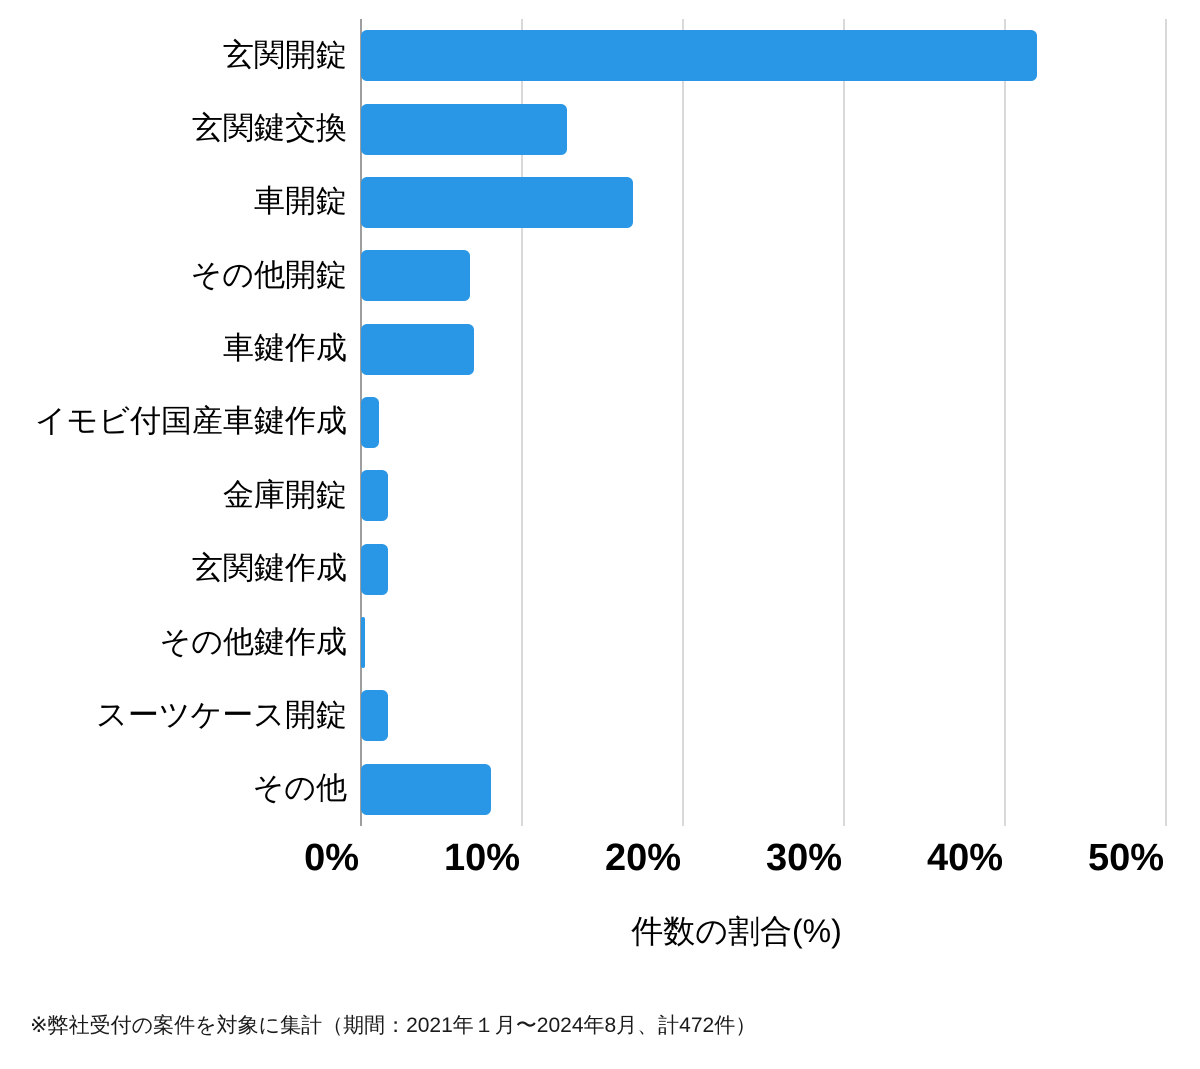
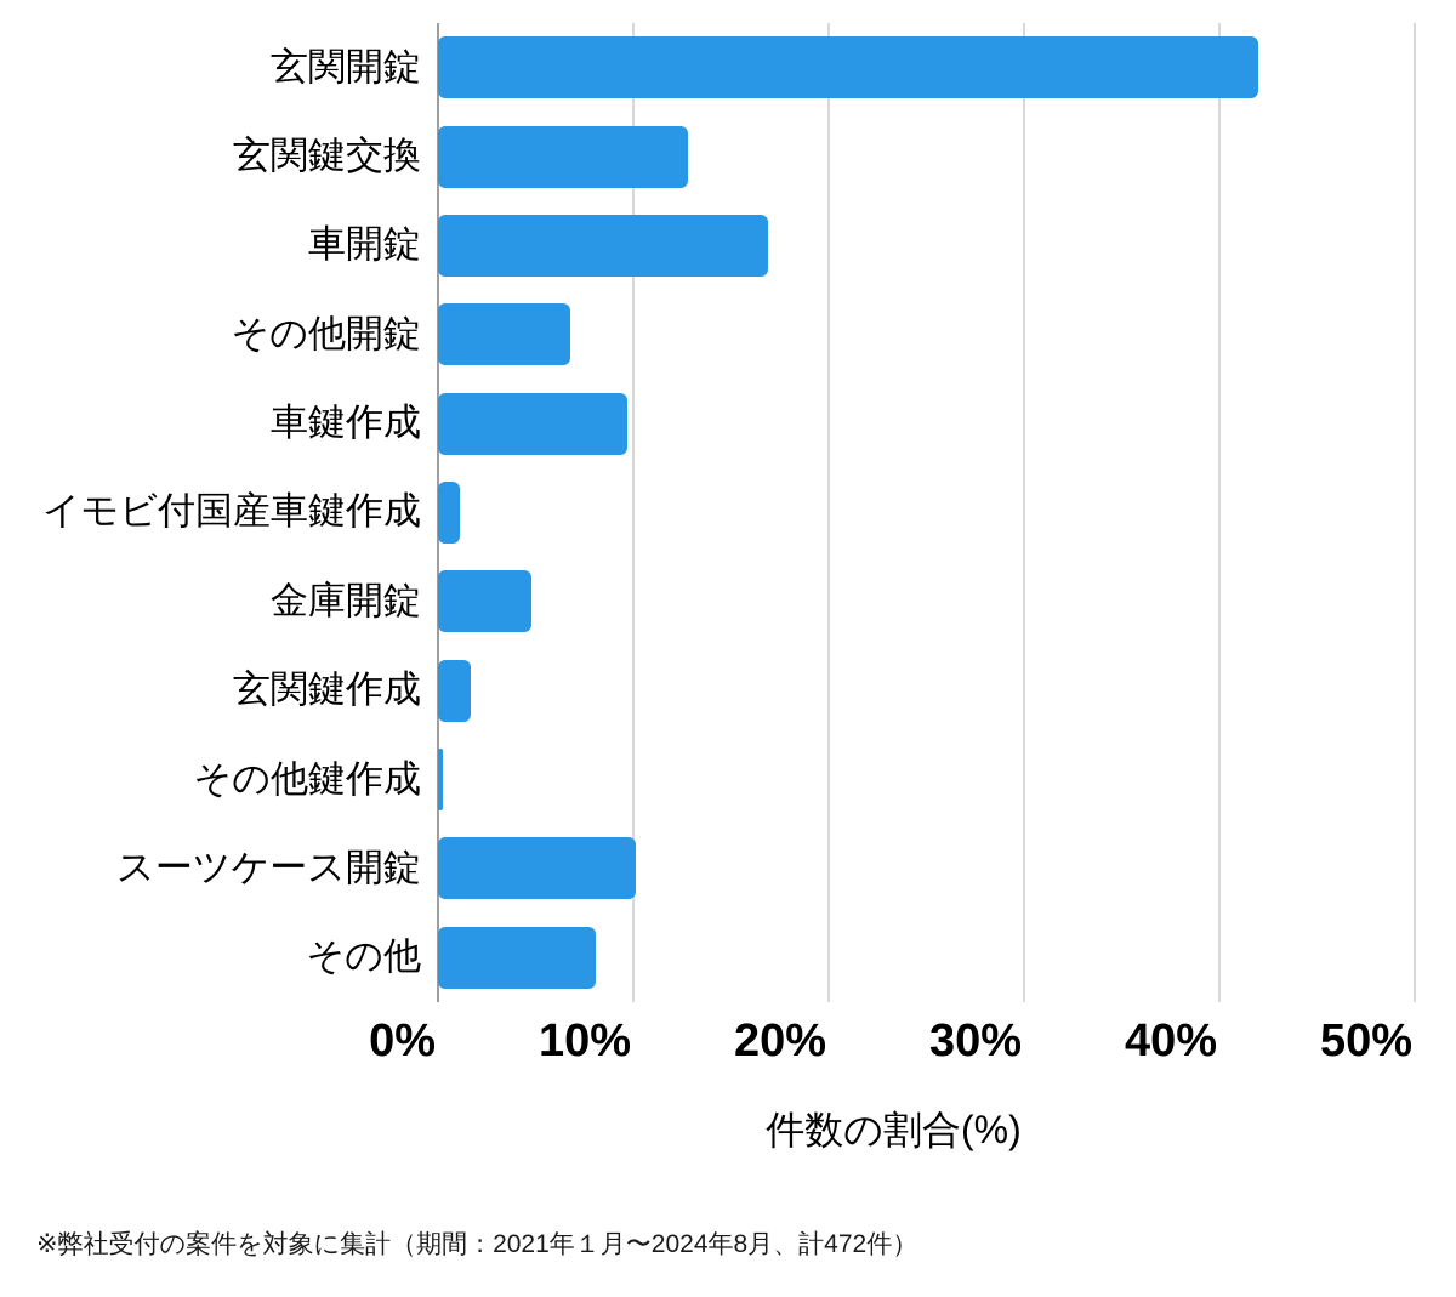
車鍵作成: 7.0% -> 9.7%
金庫開錠: 1.7% -> 4.8%
スーツケース開錠: 1.7% -> 10.1%
